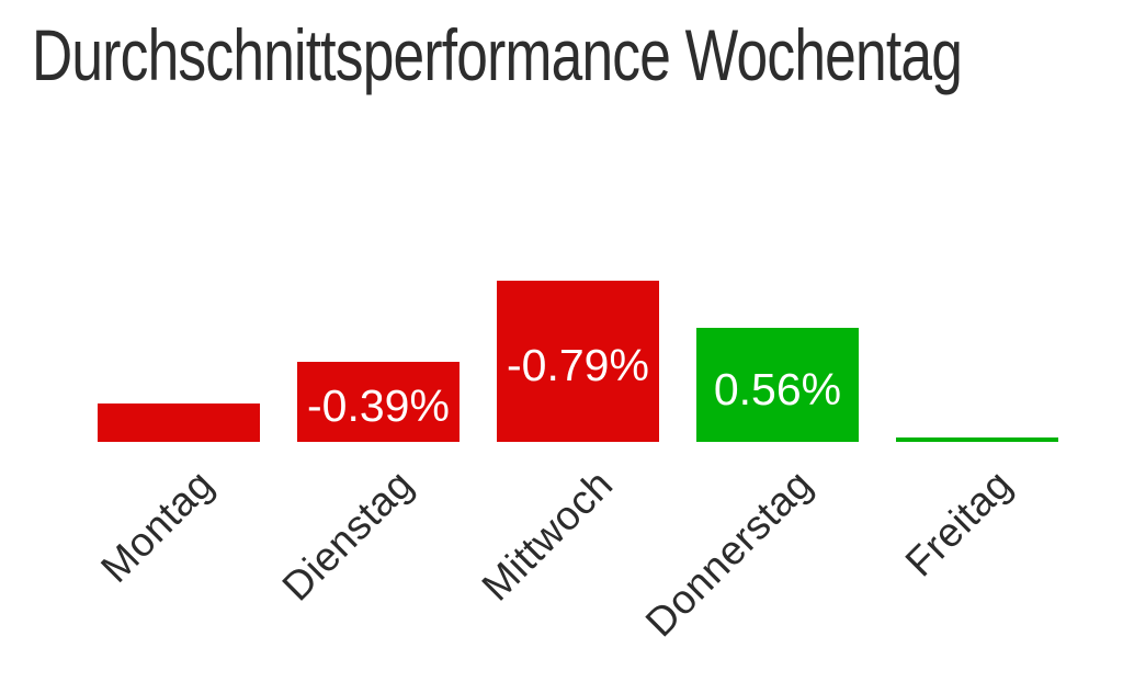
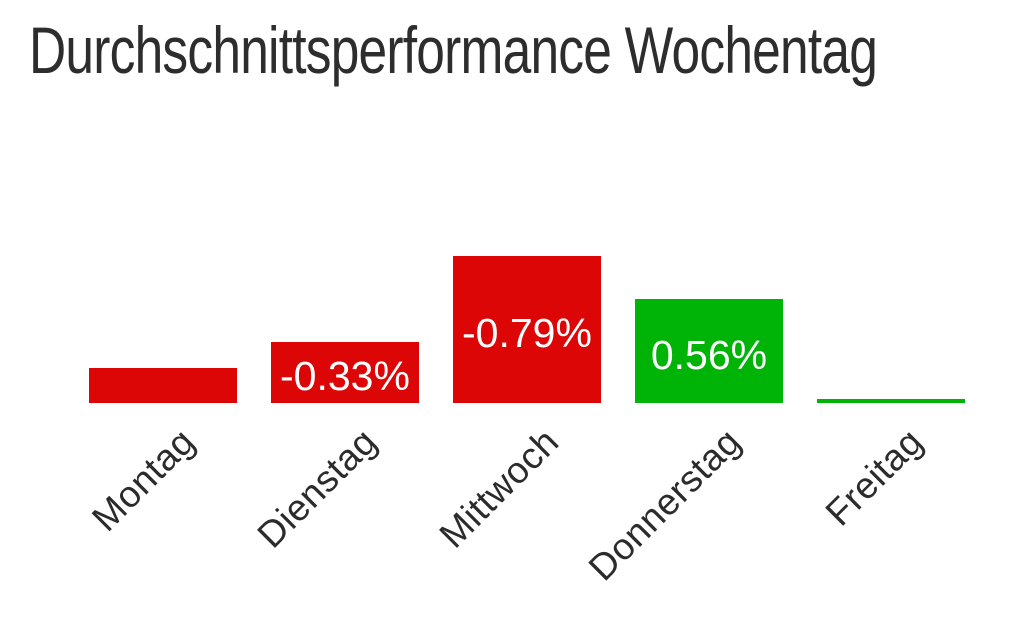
Dienstag: -0.39% -> -0.33%
